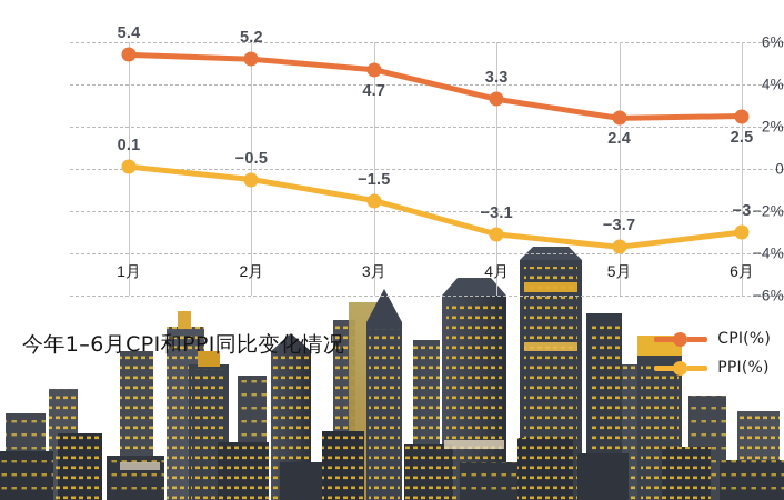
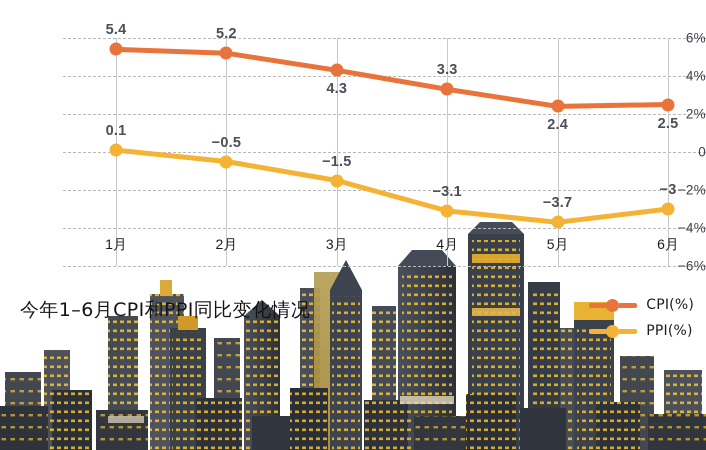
CPI(%)/3月: 4.7 -> 4.3
